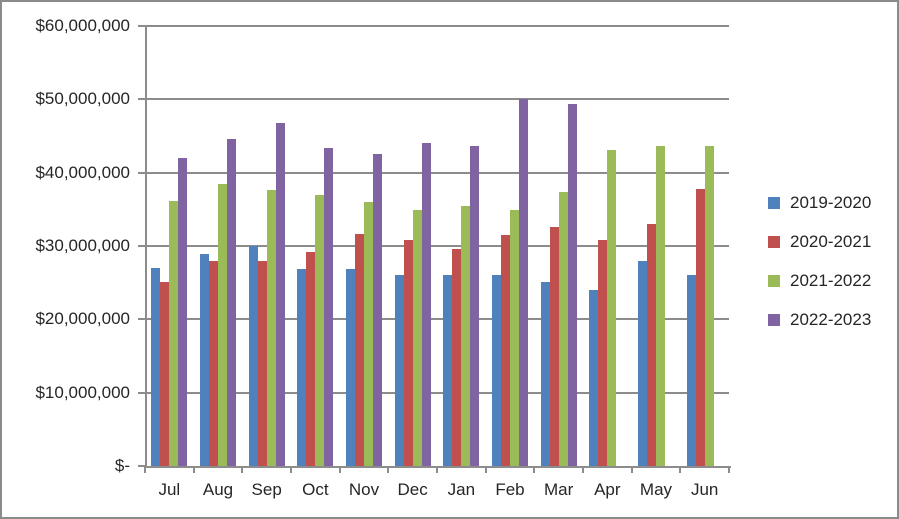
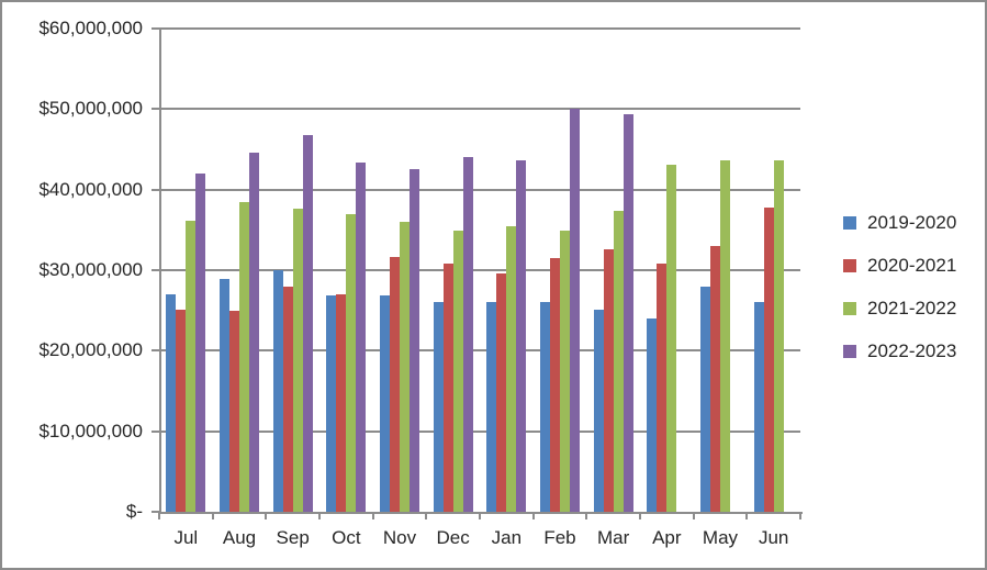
2020-2021/Aug: $28000000 -> $25000000
2020-2021/Oct: $29000000 -> $27000000
